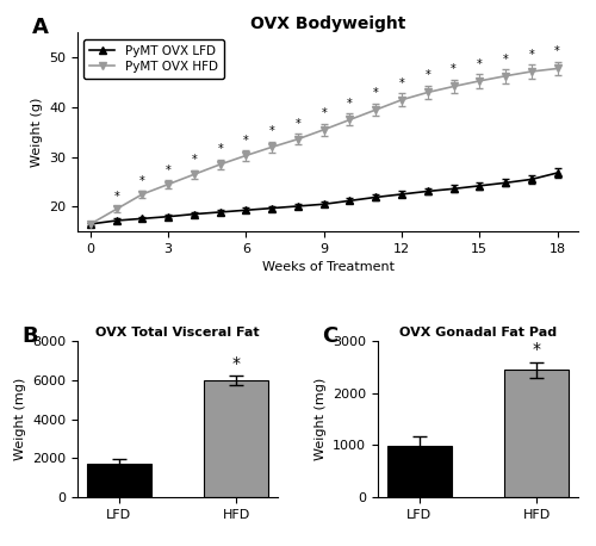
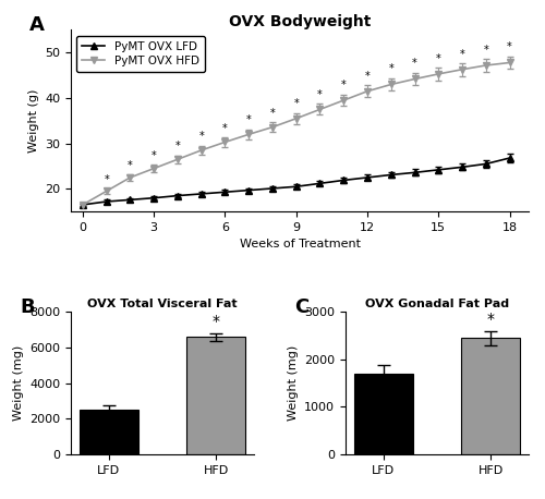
OVX Total Visceral Fat/LFD: 1700 -> 2500
OVX Total Visceral Fat/HFD: 6000 -> 6600
OVX Gonadal Fat Pad/LFD: 980 -> 1700
